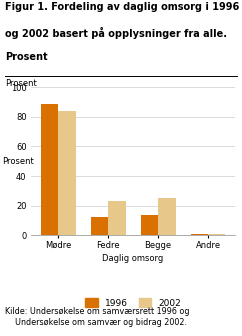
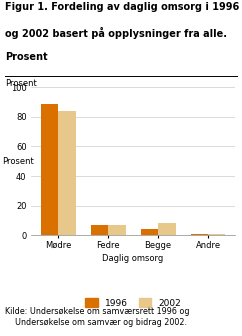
1996/Fedre: 12 -> 7
2002/Fedre: 23 -> 7
1996/Begge: 14 -> 4
2002/Begge: 25 -> 8
